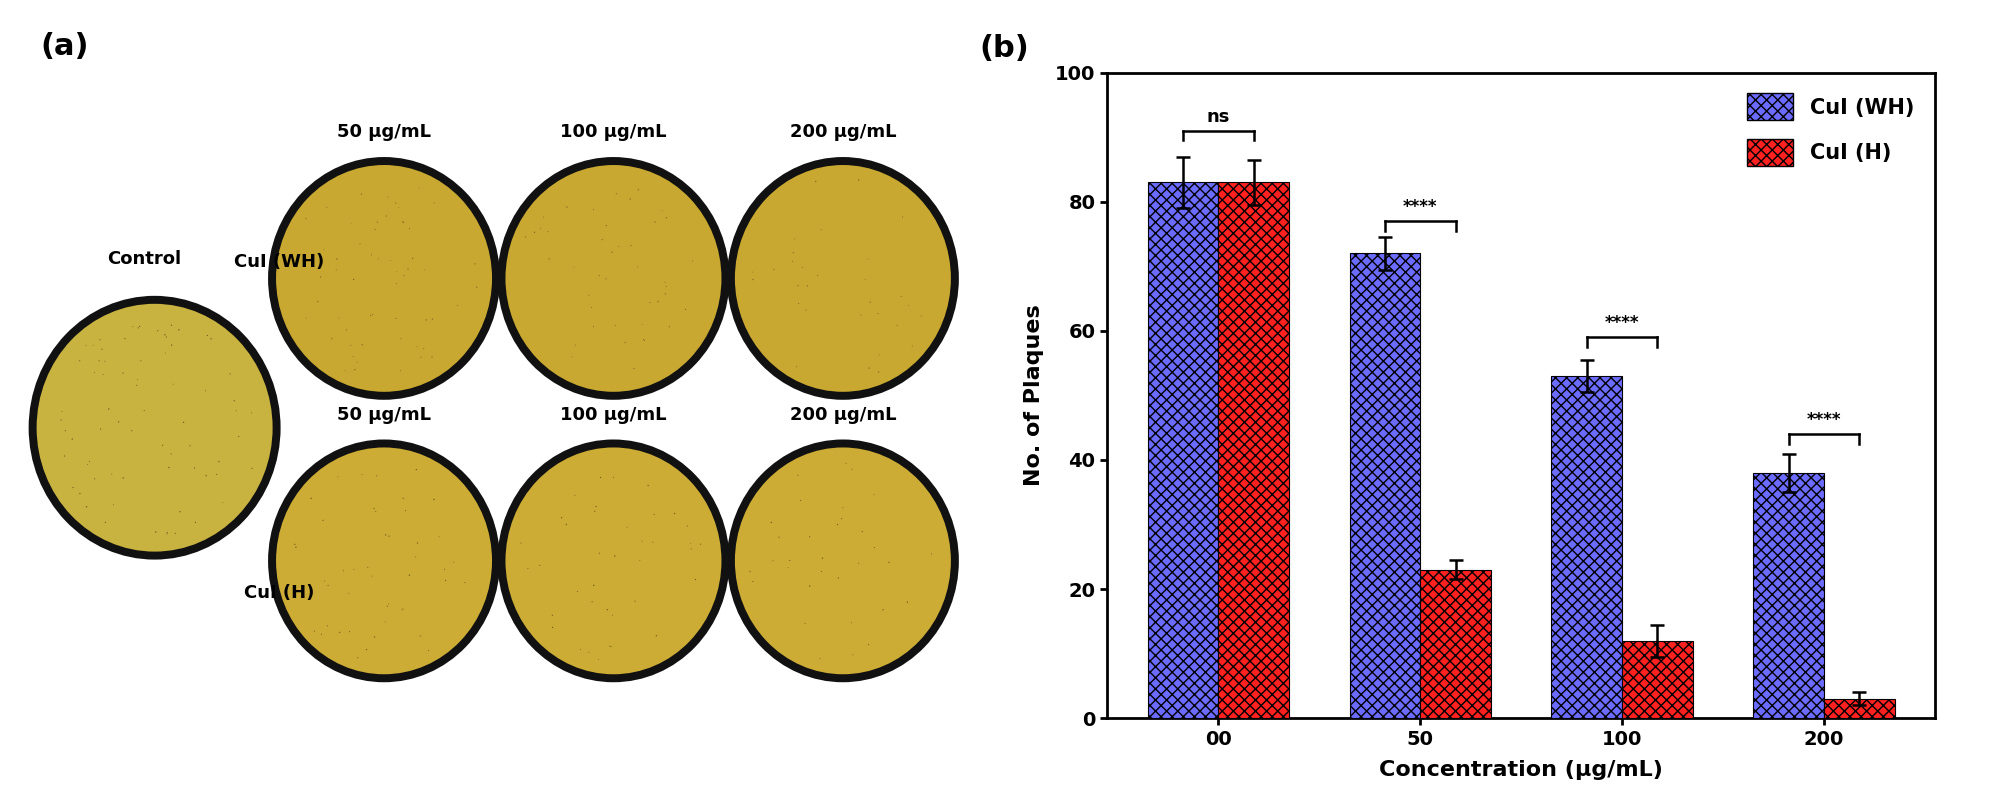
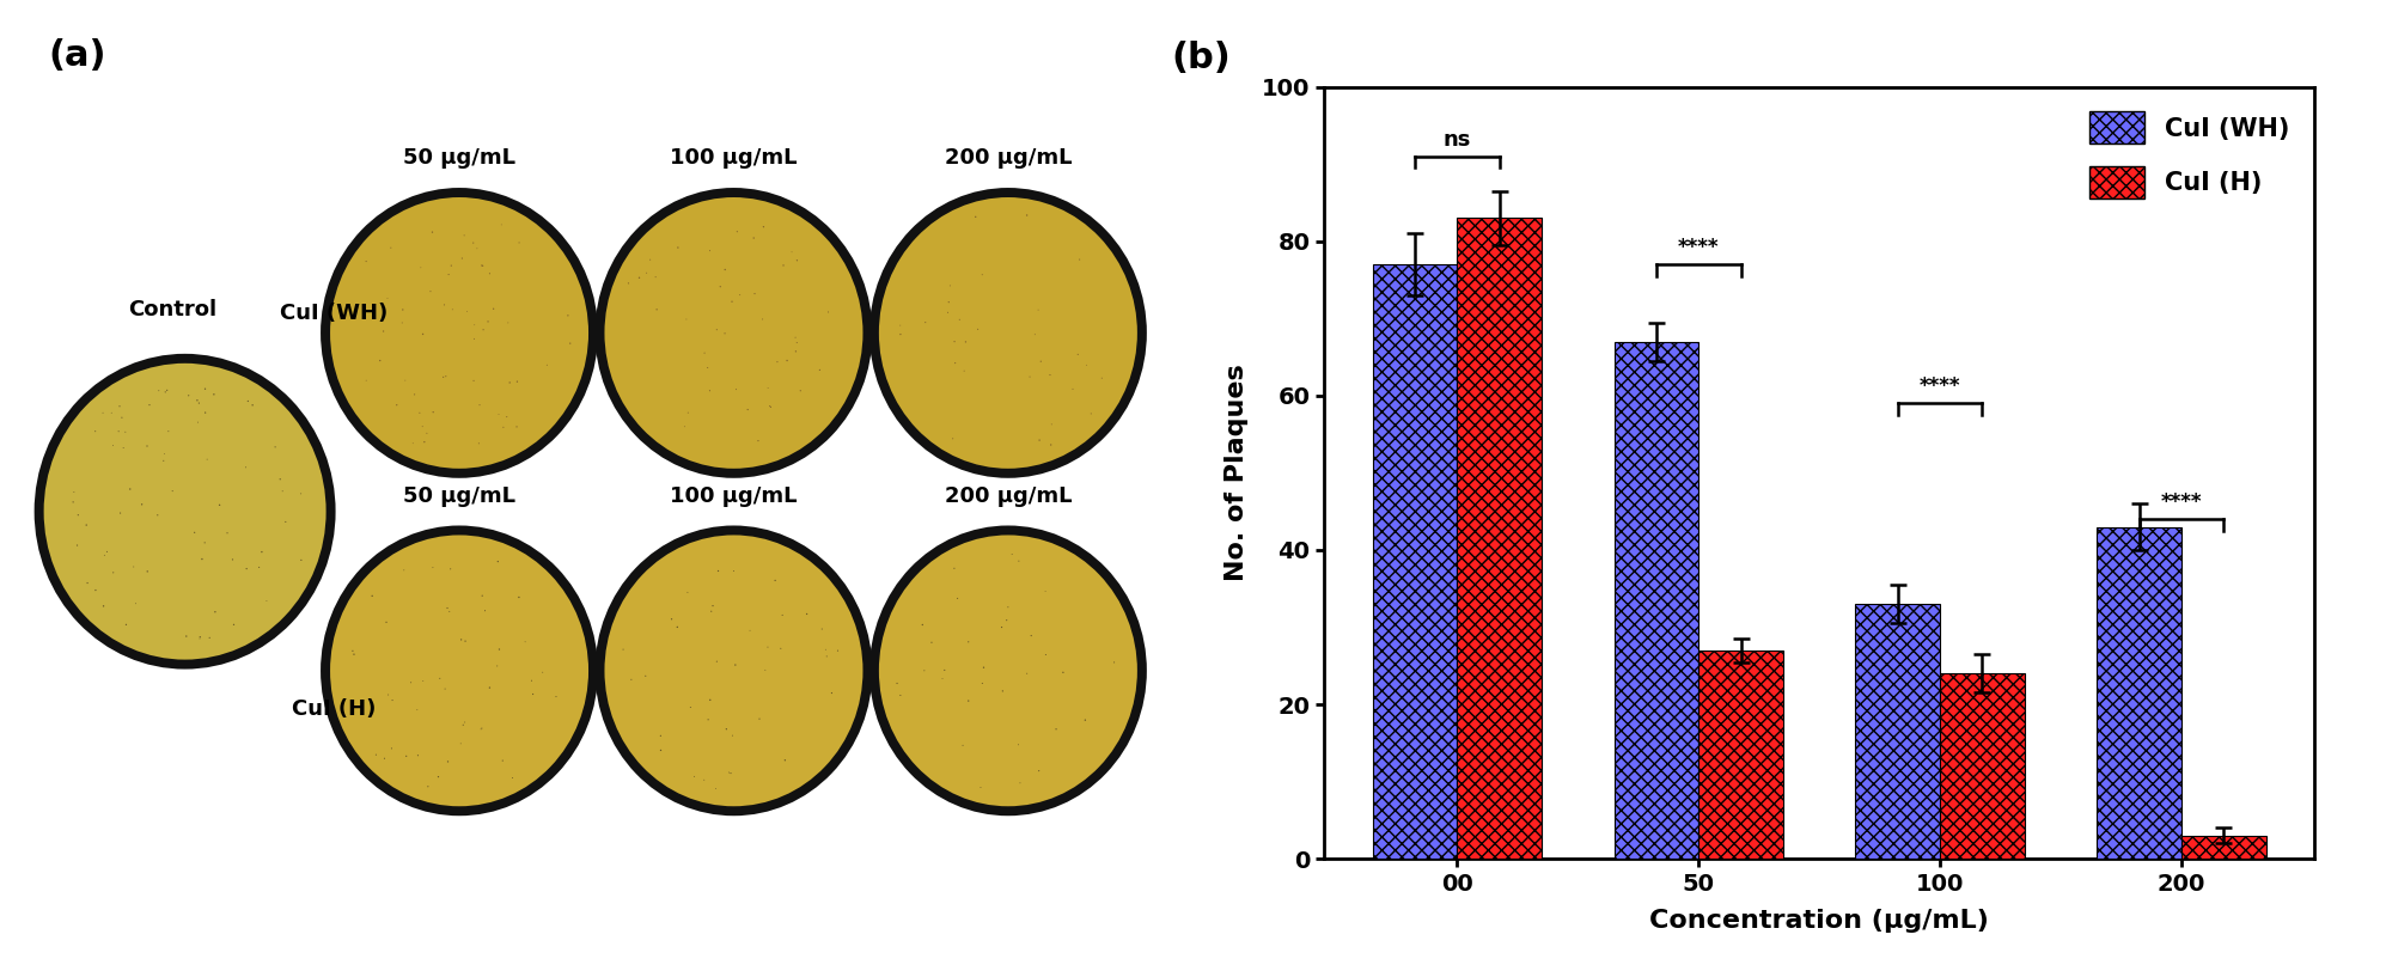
CuI (WH)/00: 83 -> 77
CuI (WH)/50: 72 -> 67
CuI (H)/50: 23 -> 27
CuI (WH)/100: 53 -> 33
CuI (H)/100: 12 -> 24
CuI (WH)/200: 38 -> 43
